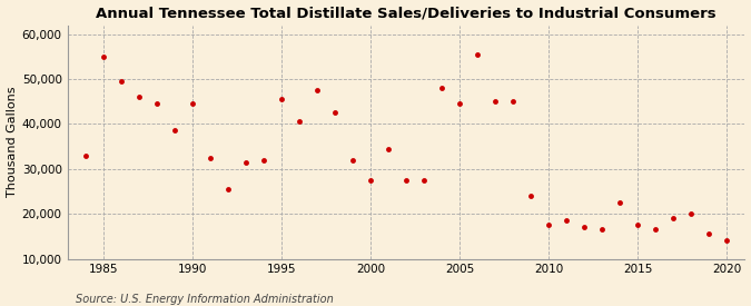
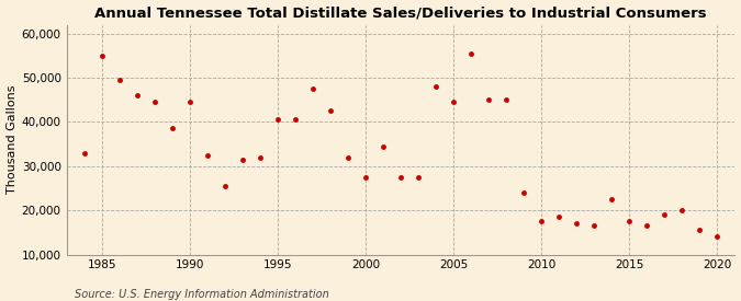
1995: 45,500 -> 40,500
